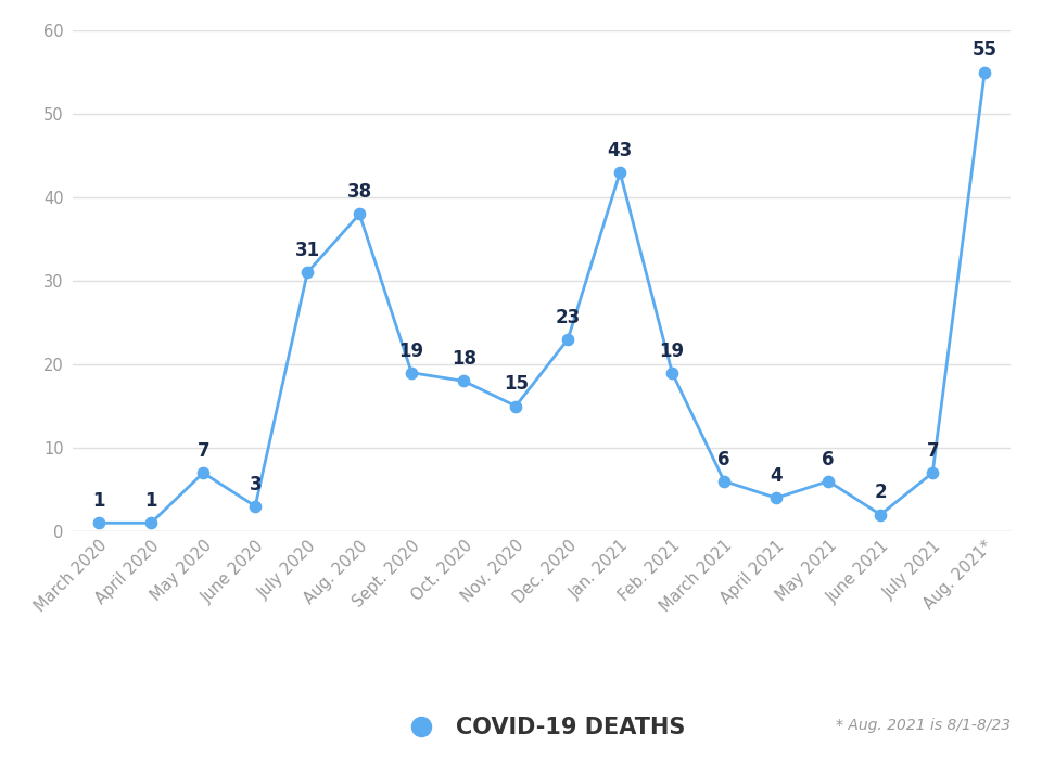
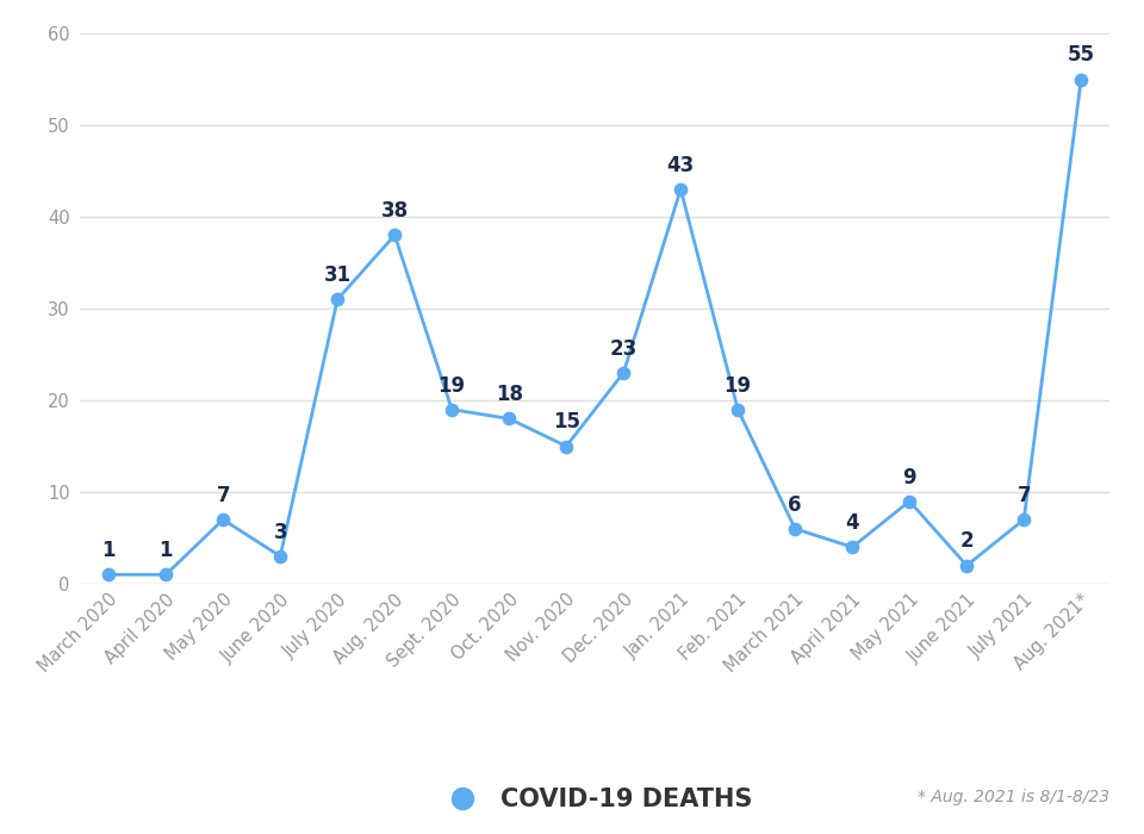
May 2021: 6 -> 9
